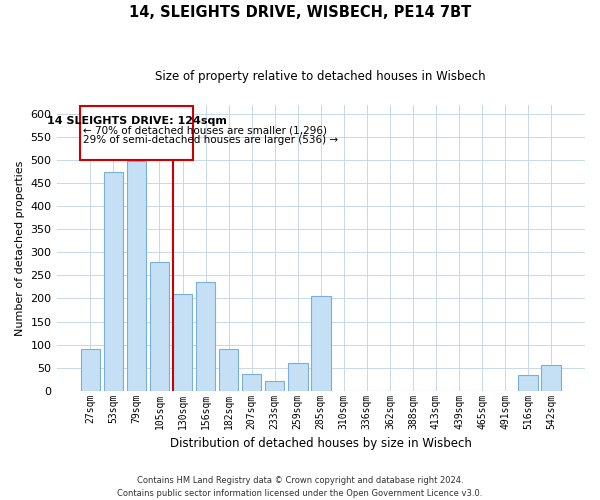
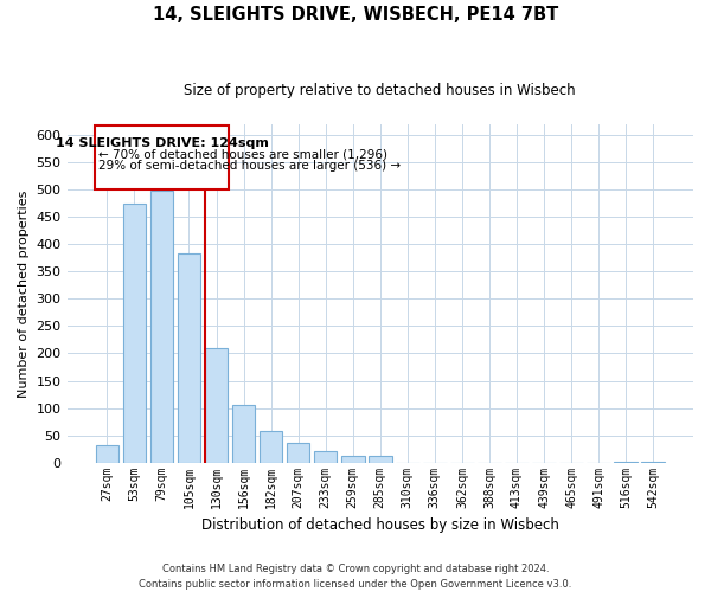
27sqm: 90 -> 32
105sqm: 280 -> 383
156sqm: 235 -> 106
182sqm: 90 -> 57
259sqm: 60 -> 12
285sqm: 205 -> 12
516sqm: 35 -> 2
542sqm: 55 -> 2
